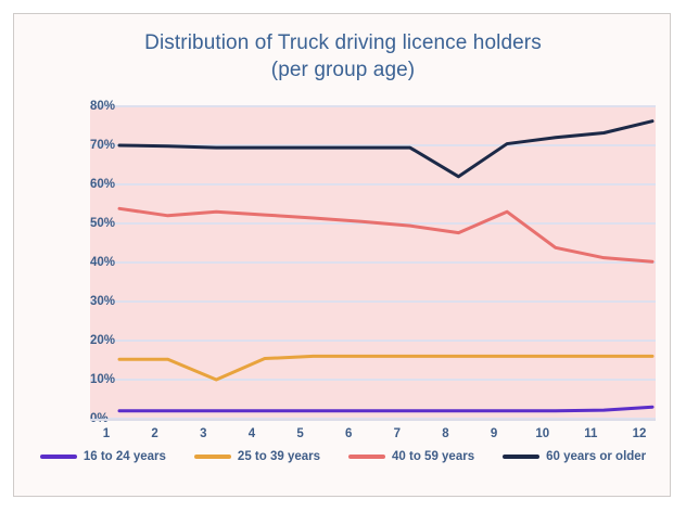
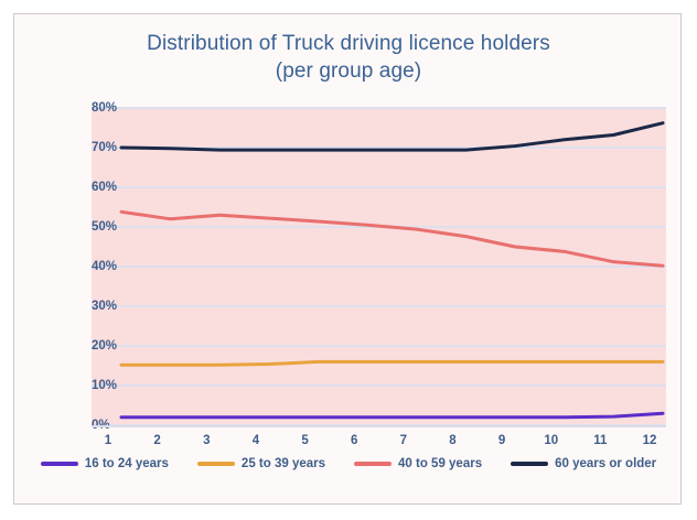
25 to 39 years/3: 10% -> 15%
60 years or older/8: 62% -> 69%
40 to 59 years/9: 53% -> 45%
